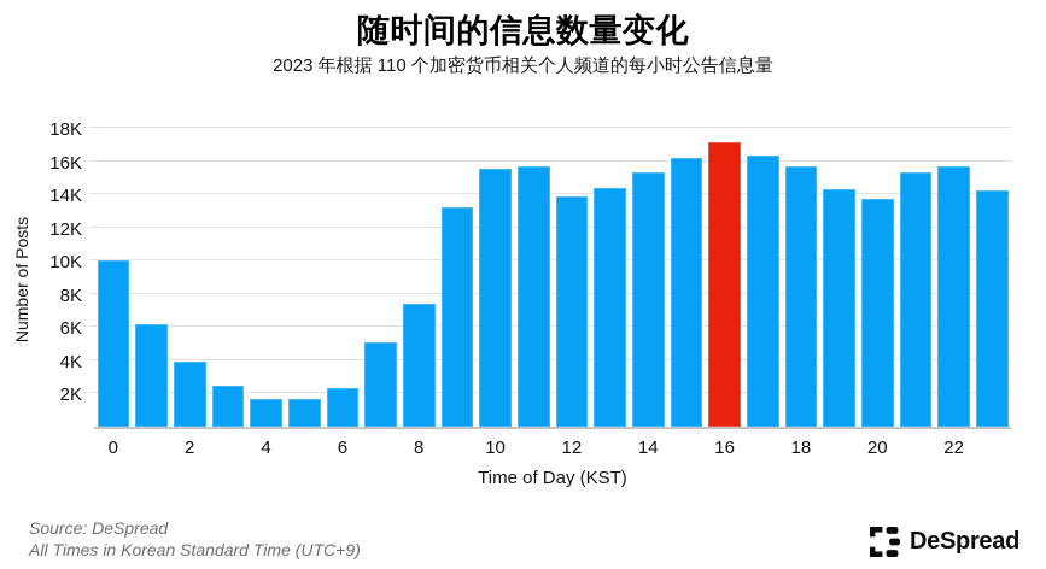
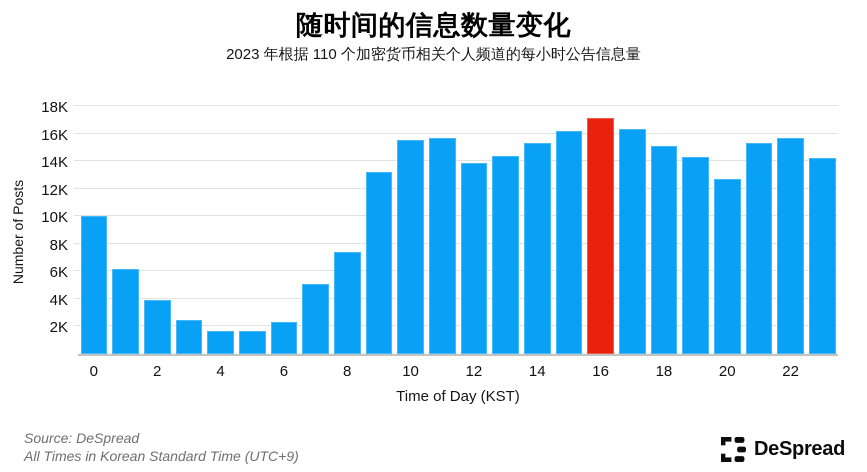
18: 15.7K -> 15.1K
20: 13.7K -> 12.7K
